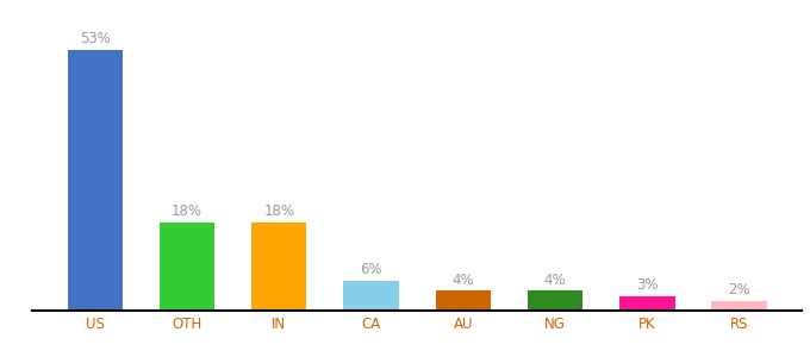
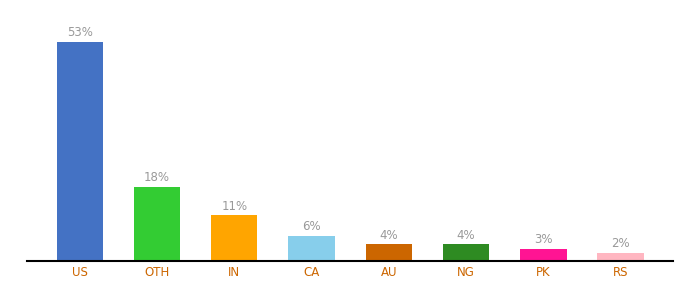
IN: 18% -> 11%
